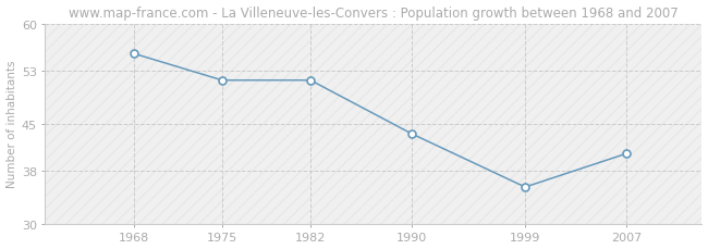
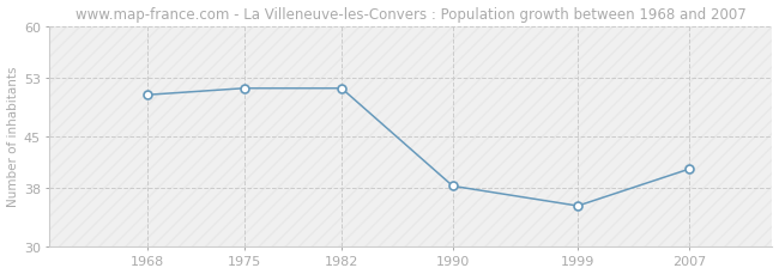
1968: 55.5 -> 50.6
1990: 43.5 -> 38.2
